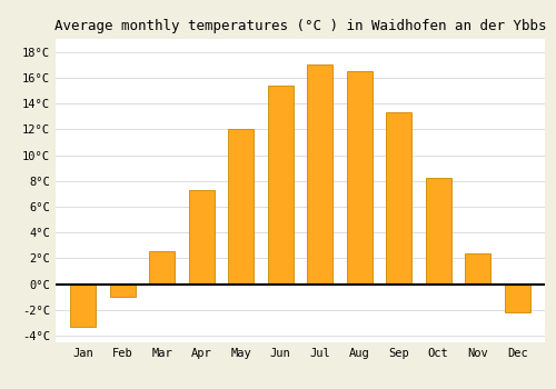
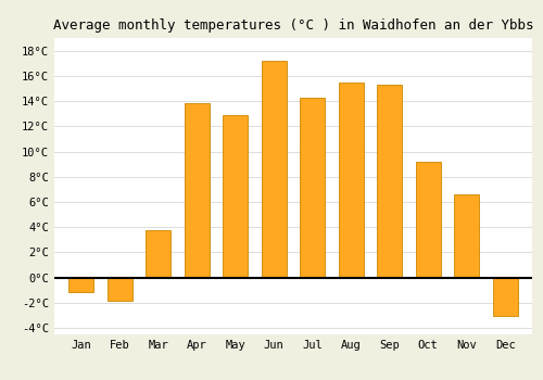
Jan: -3.3°C -> -1.1°C
Feb: -1.0°C -> -1.8°C
Mar: 2.6°C -> 3.8°C
Apr: 7.3°C -> 13.8°C
May: 12.0°C -> 12.9°C
Jun: 15.4°C -> 17.2°C
Jul: 17.0°C -> 14.3°C
Aug: 16.5°C -> 15.5°C
Sep: 13.3°C -> 15.3°C
Oct: 8.2°C -> 9.2°C
Nov: 2.4°C -> 6.6°C
Dec: -2.2°C -> -3.0°C
